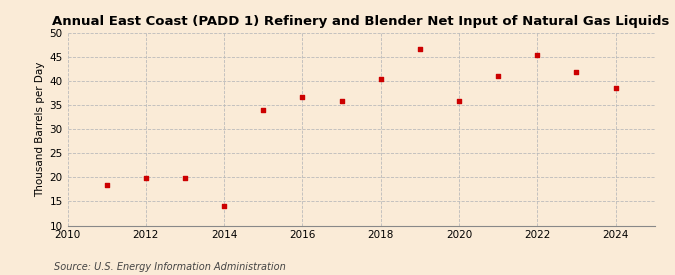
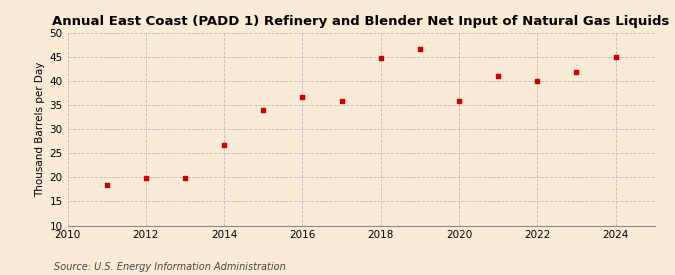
2014: 14.0 -> 26.7
2018: 40.5 -> 44.9
2022: 45.5 -> 40.1
2024: 38.5 -> 45.0
